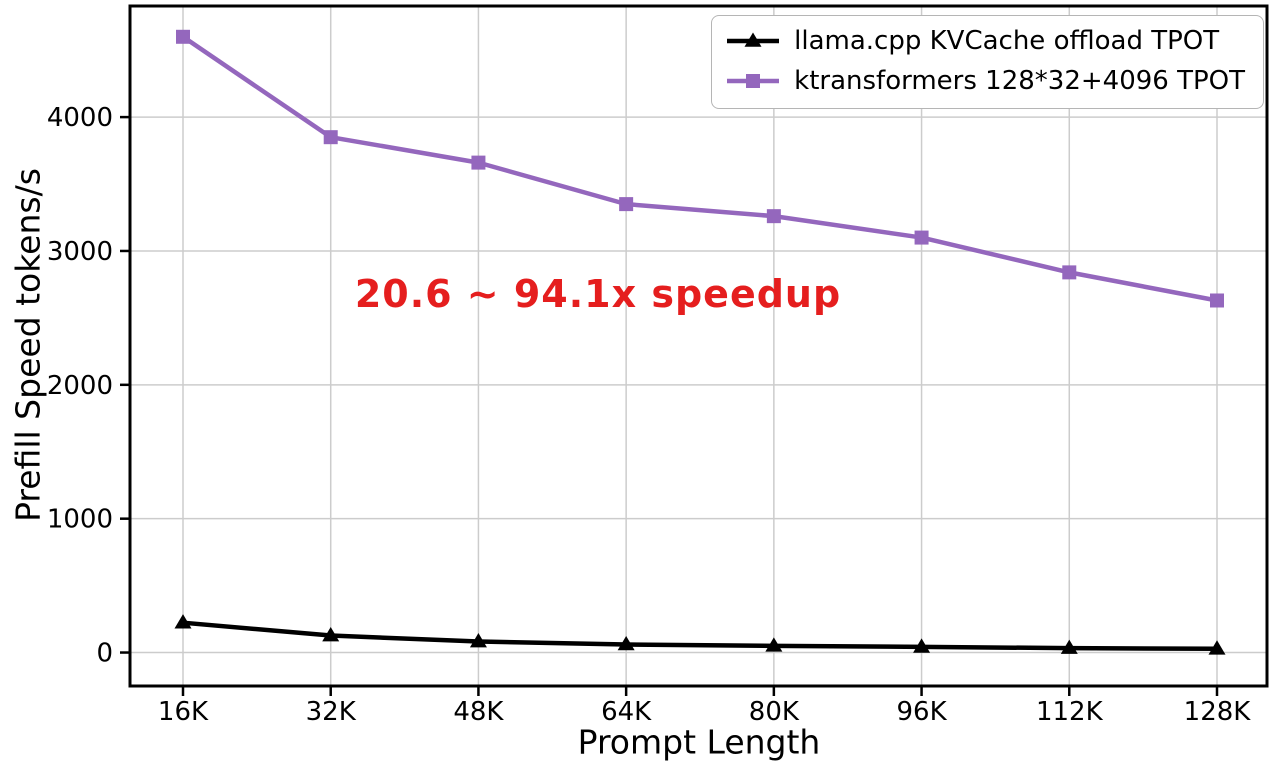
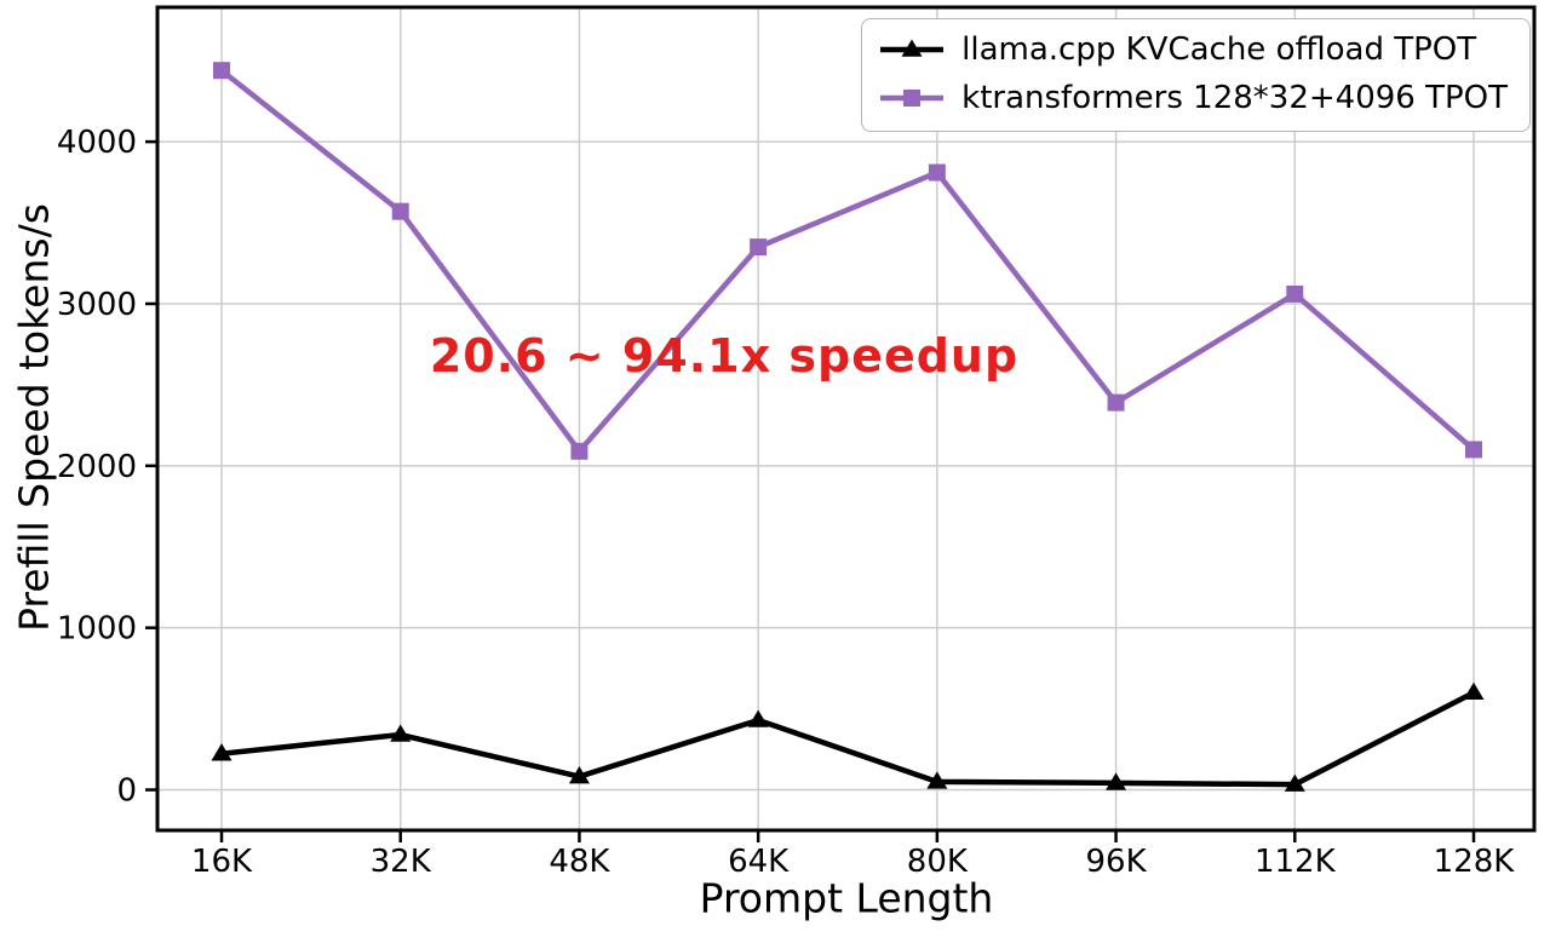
ktransformers 128*32+4096 TPOT/16K: 4600 -> 4440
llama.cpp KVCache offload TPOT/32K: 130 -> 340
ktransformers 128*32+4096 TPOT/32K: 3850 -> 3570
ktransformers 128*32+4096 TPOT/48K: 3660 -> 2090
llama.cpp KVCache offload TPOT/64K: 60 -> 430
ktransformers 128*32+4096 TPOT/80K: 3260 -> 3810
ktransformers 128*32+4096 TPOT/96K: 3100 -> 2390
ktransformers 128*32+4096 TPOT/112K: 2840 -> 3060
llama.cpp KVCache offload TPOT/128K: 30 -> 600
ktransformers 128*32+4096 TPOT/128K: 2630 -> 2100
